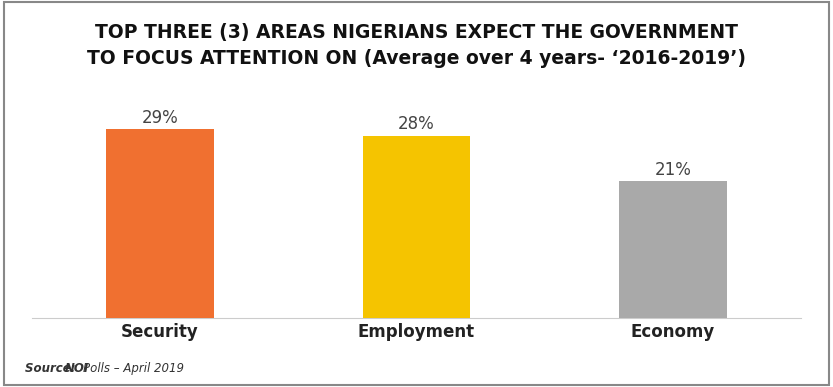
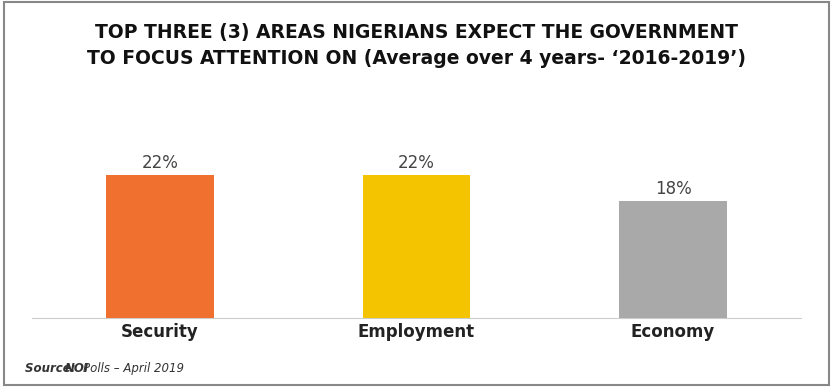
Security: 29% -> 22%
Employment: 28% -> 22%
Economy: 21% -> 18%
